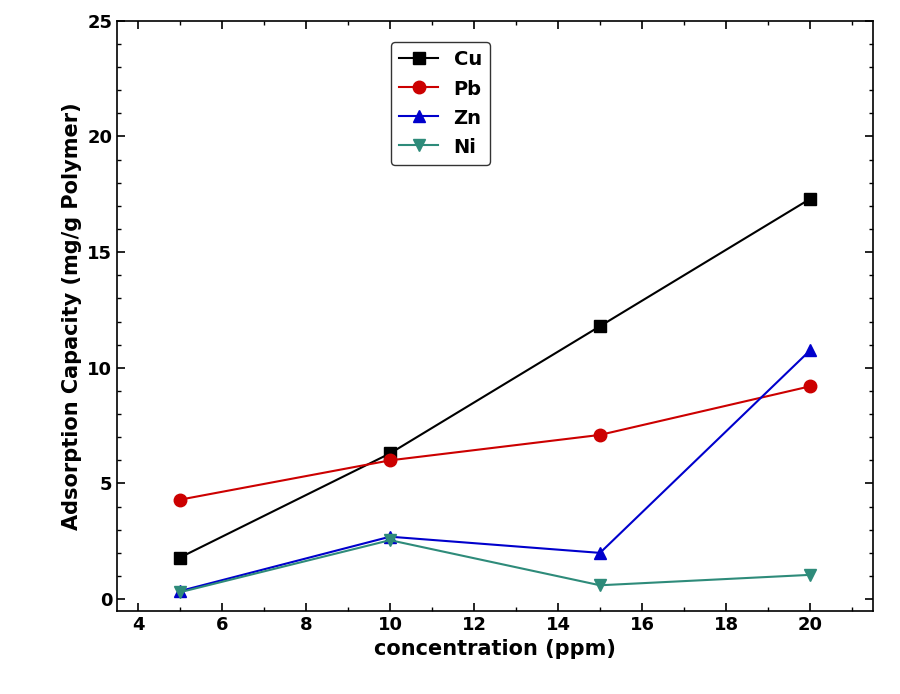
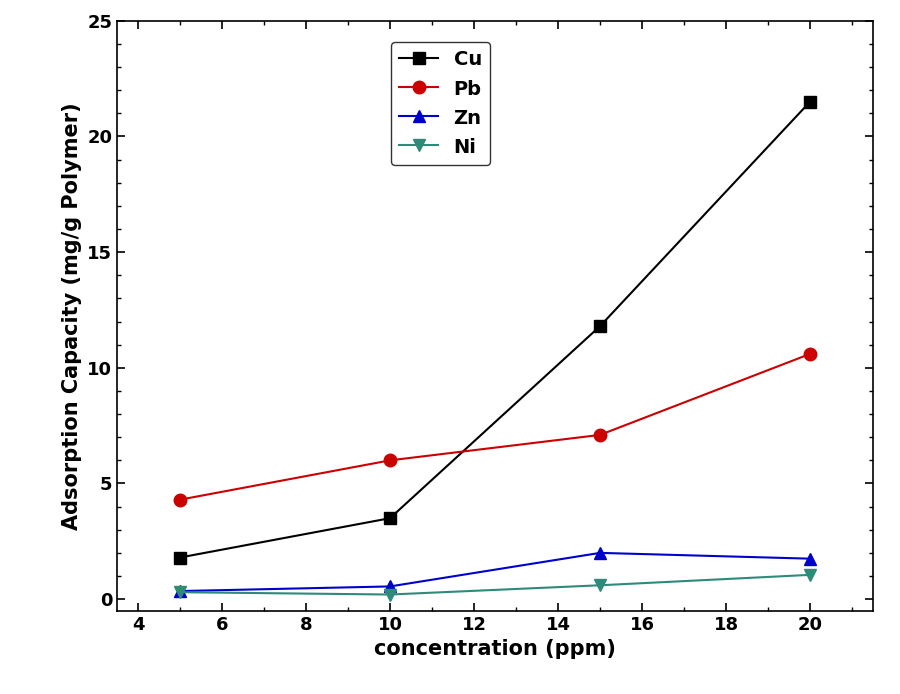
Cu/10: 6.3 -> 3.5
Zn/10: 2.70 -> 0.55
Ni/10: 2.55 -> 0.20
Cu/20: 17.3 -> 21.5
Pb/20: 9.2 -> 10.6
Zn/20: 10.75 -> 1.75
